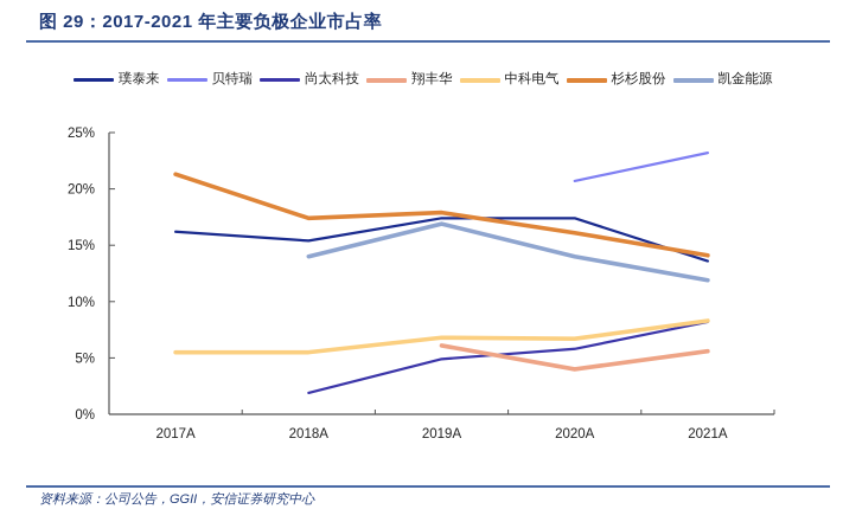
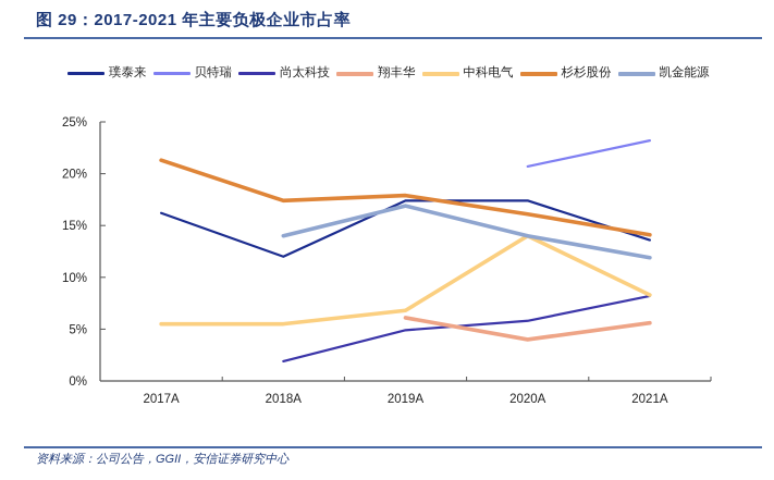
璞泰来/2018A: 15% -> 12%
中科电气/2020A: 7% -> 14%
